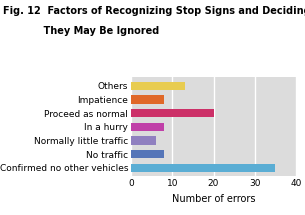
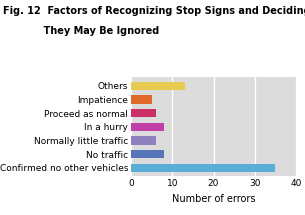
Impatience: 8 -> 5
Proceed as normal: 20 -> 6
